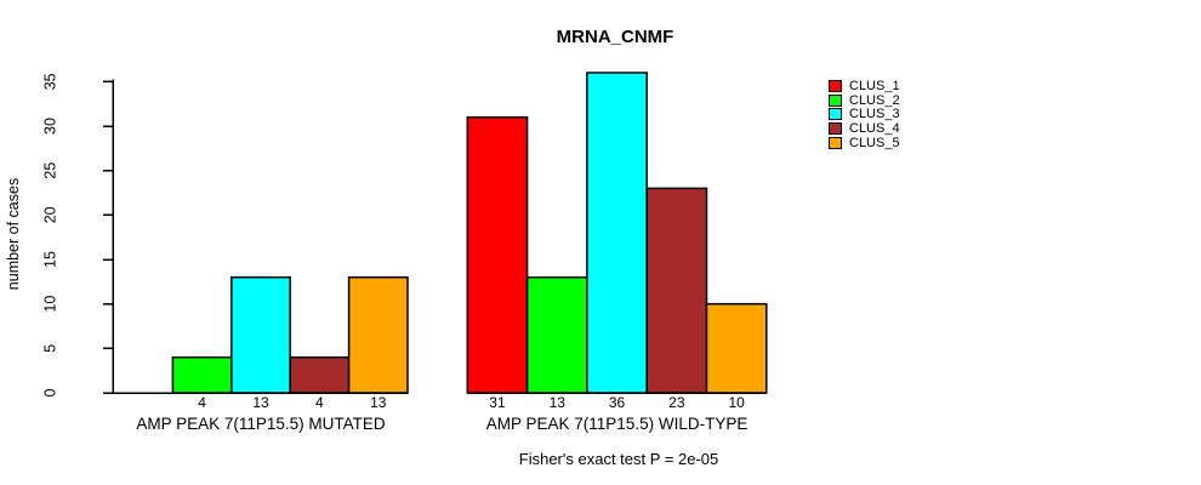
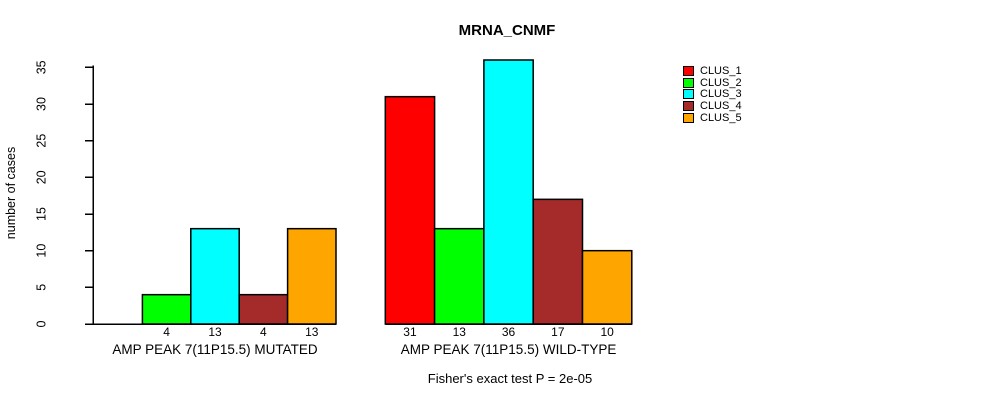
CLUS_4/AMP PEAK 7(11P15.5) WILD-TYPE: 23 -> 17
